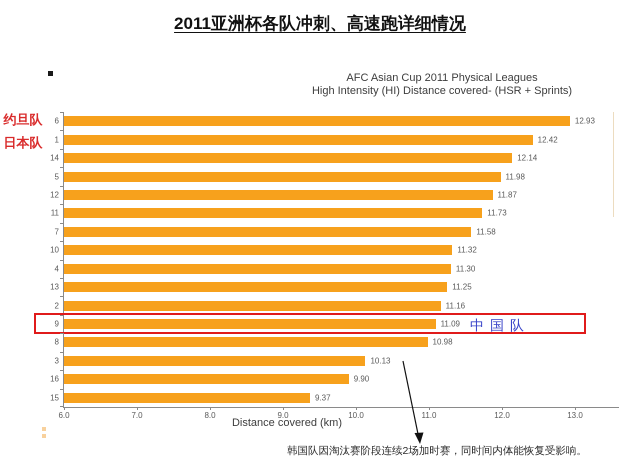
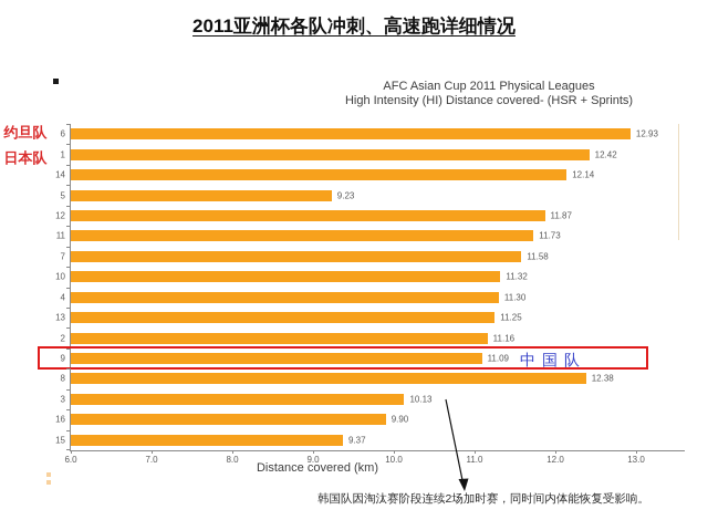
5: 11.98 -> 9.23
8: 10.98 -> 12.38
